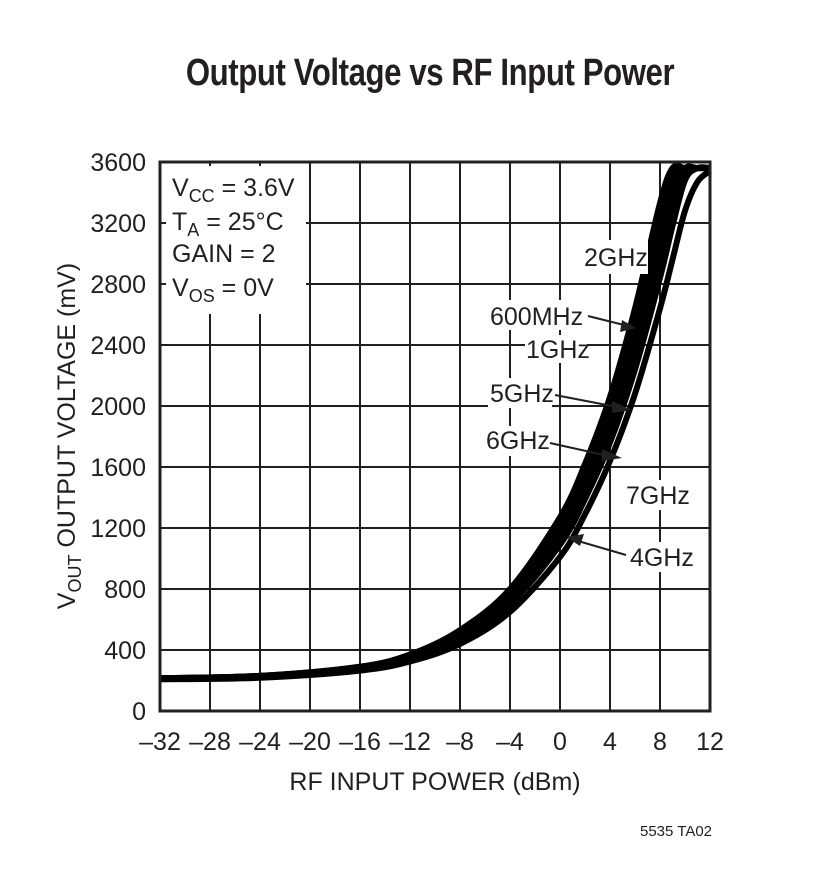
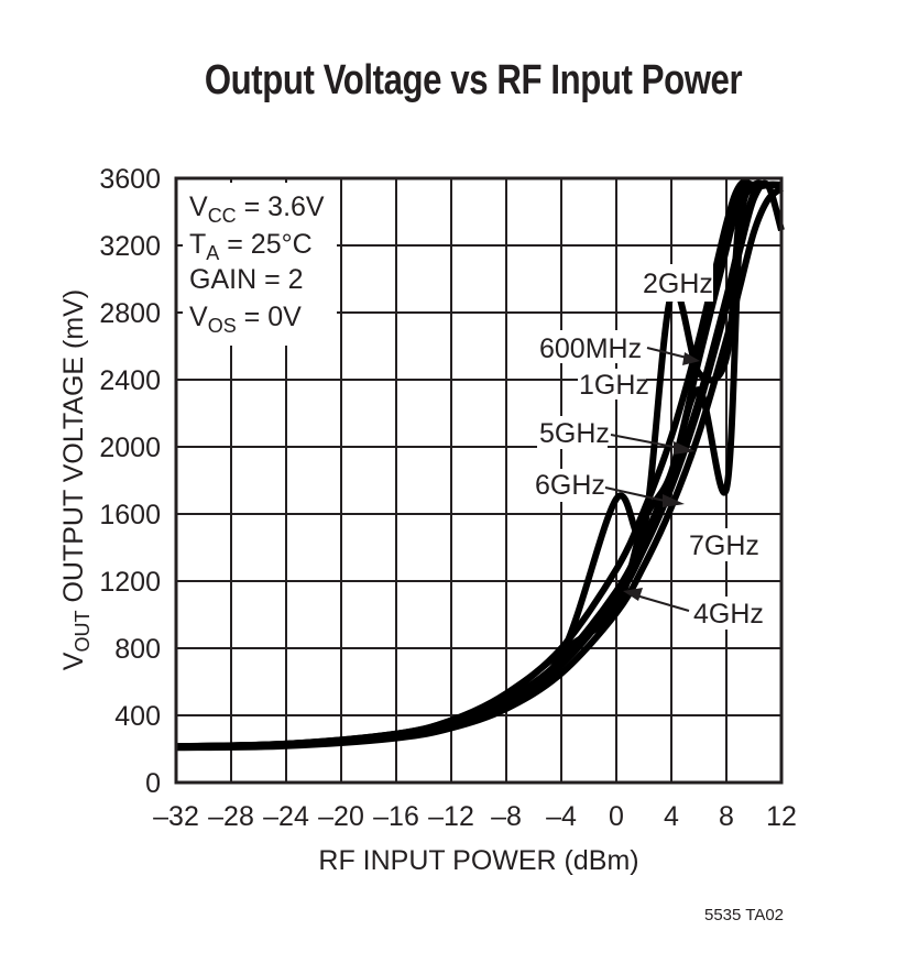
600MHz/0: 1230 -> 1040
1GHz/0: 1190 -> 1690
600MHz/4: 1980 -> 1850
1GHz/4: 1920 -> 2910
1GHz/8: 3080 -> 2530
5GHz/8: 2960 -> 1750
6GHz/12: 3560 -> 3290
